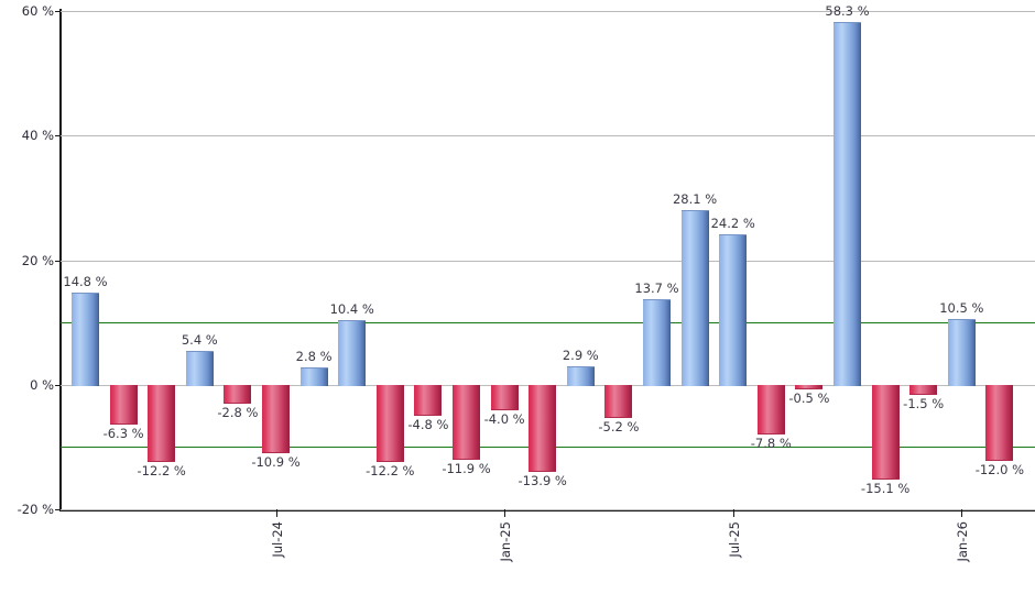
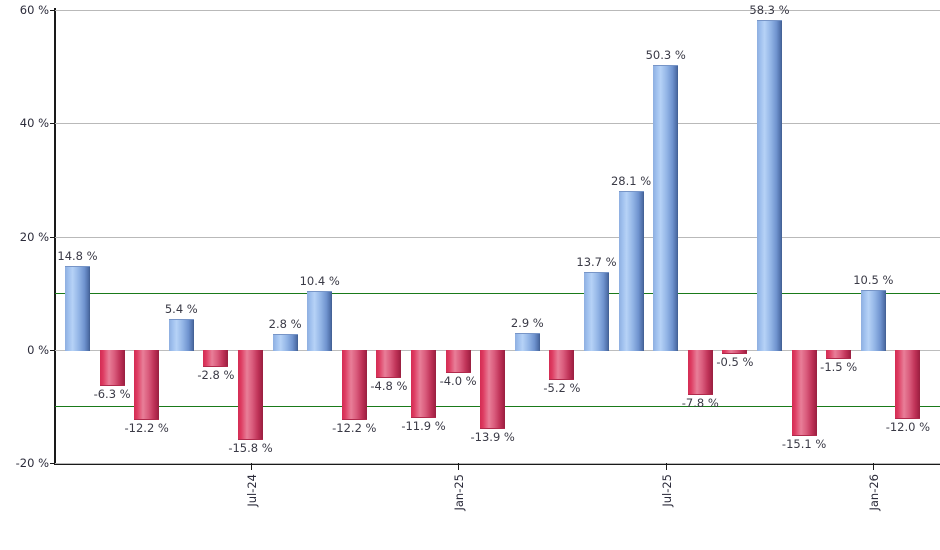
Jul-24: -10.9 -> -15.8
Jul-25: 24.2 -> 50.3
